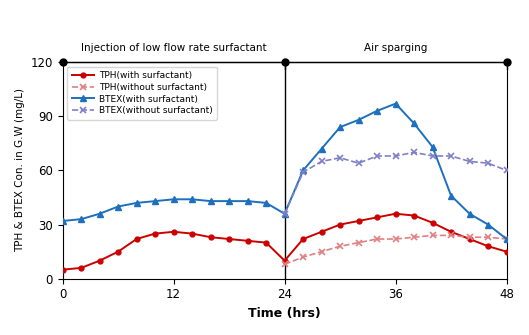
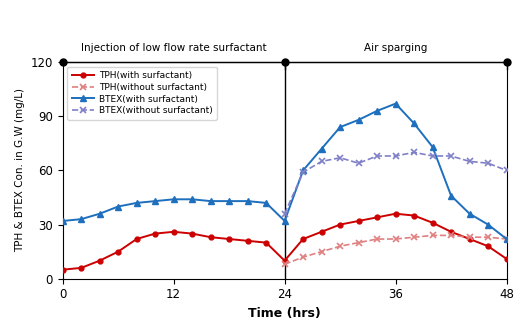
BTEX(with surfactant)/24: 36 -> 32
TPH(with surfactant)/48: 15 -> 11
